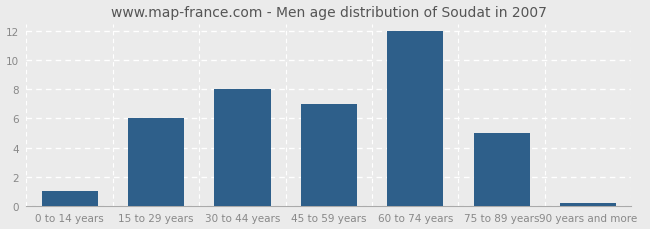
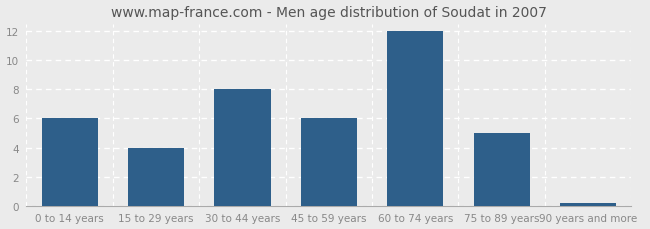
0 to 14 years: 1.0 -> 6.0
15 to 29 years: 6.0 -> 4.0
45 to 59 years: 7.0 -> 6.0
